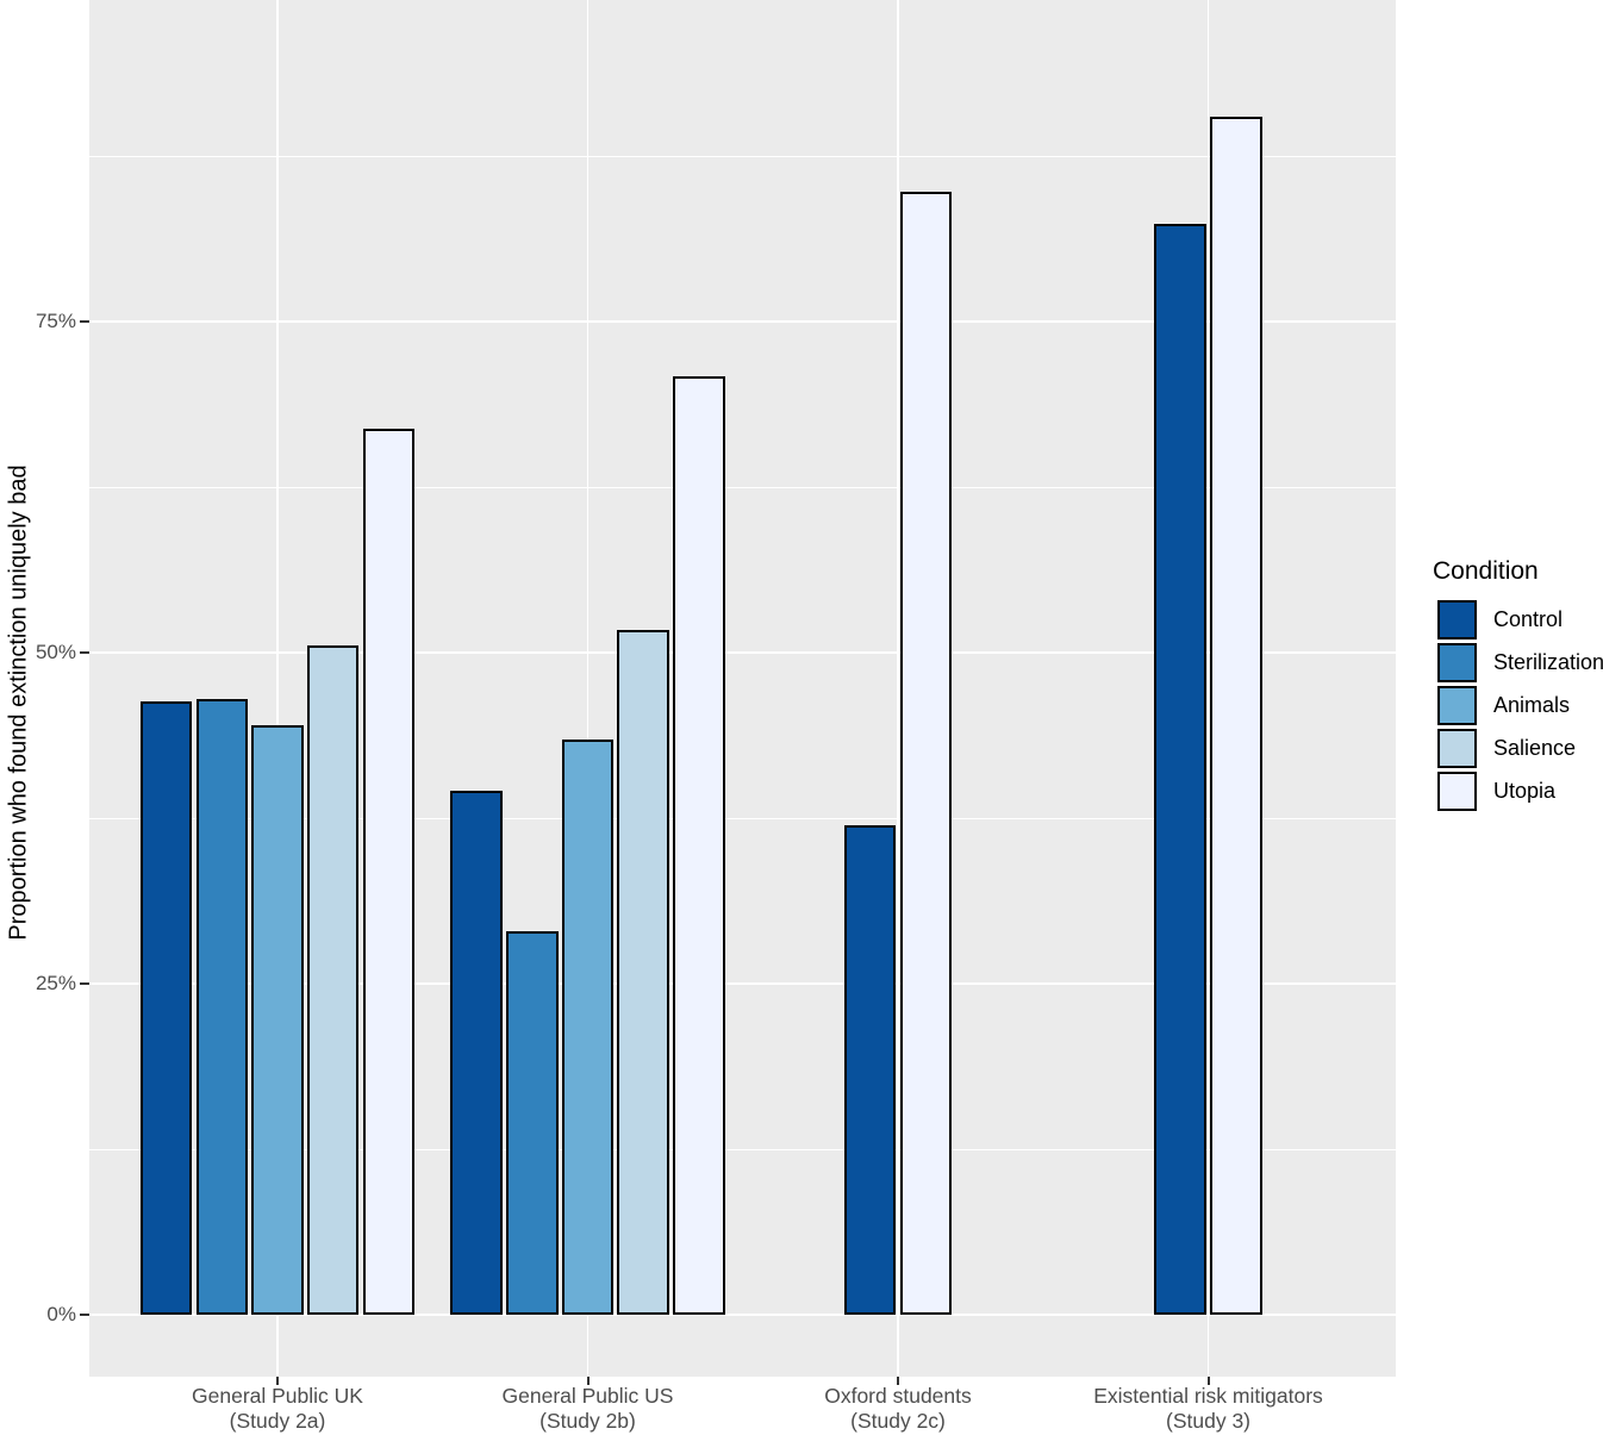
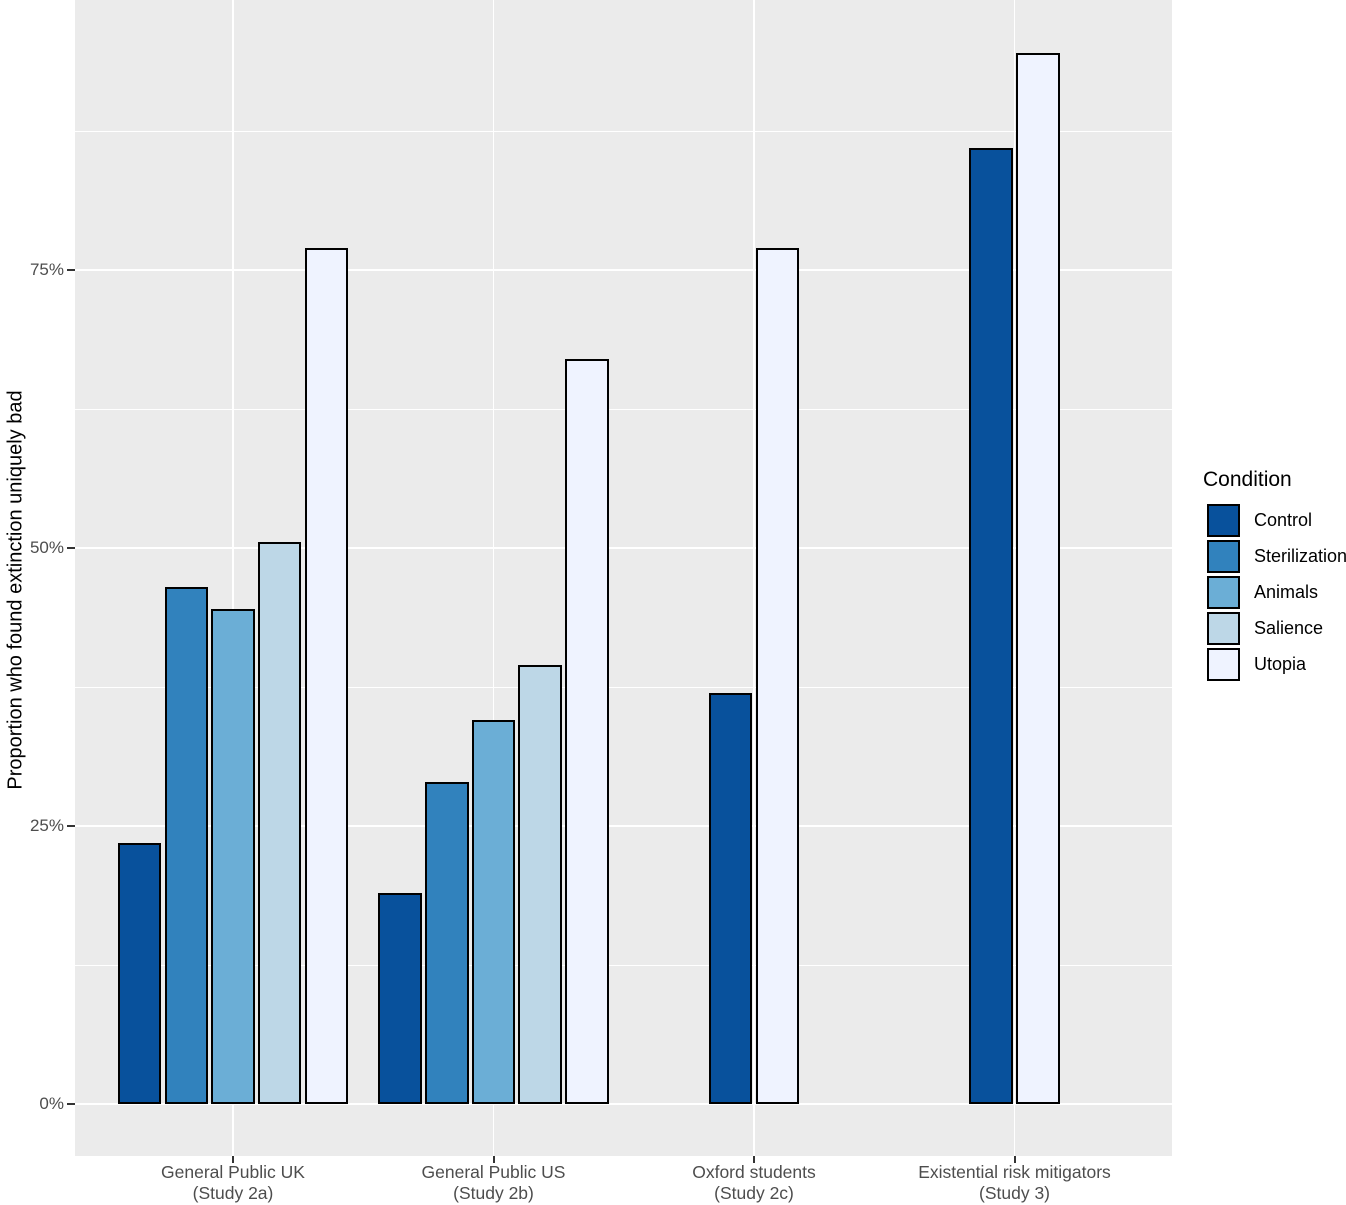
Control/General Public UK (Study 2a): 46.3% -> 23.5%
Utopia/General Public UK (Study 2a): 66.9% -> 77.0%
Control/General Public US (Study 2b): 39.6% -> 19.0%
Animals/General Public US (Study 2b): 43.4% -> 34.5%
Salience/General Public US (Study 2b): 51.7% -> 39.5%
Utopia/General Public US (Study 2b): 70.9% -> 67.0%
Utopia/Oxford students (Study 2c): 84.8% -> 77.0%
Control/Existential risk mitigators (Study 3): 82.4% -> 86.0%
Utopia/Existential risk mitigators (Study 3): 90.5% -> 94.5%
